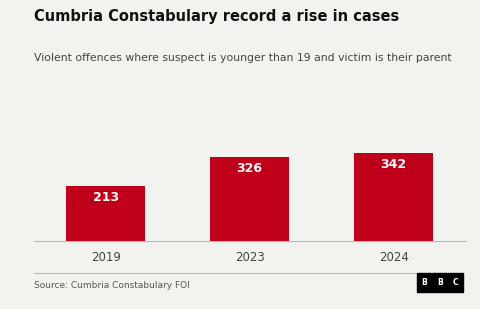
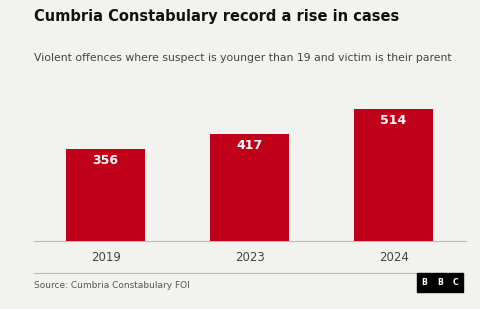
2019: 213 -> 356
2023: 326 -> 417
2024: 342 -> 514
